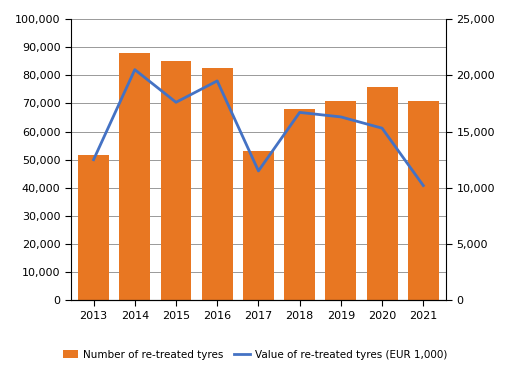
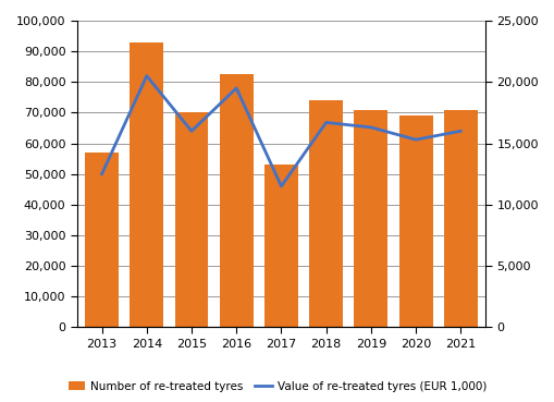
Number of re-treated tyres/2013: 51,500 -> 57,000
Number of re-treated tyres/2014: 88,000 -> 93,000
Number of re-treated tyres/2015: 85,000 -> 70,000
Value of re-treated tyres (EUR 1,000)/2015: 17,600 -> 16,000
Number of re-treated tyres/2018: 68,000 -> 74,000
Number of re-treated tyres/2020: 76,000 -> 69,000
Value of re-treated tyres (EUR 1,000)/2021: 10,200 -> 16,000
